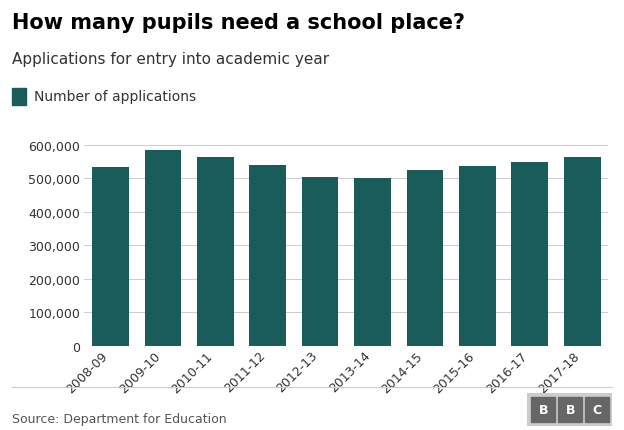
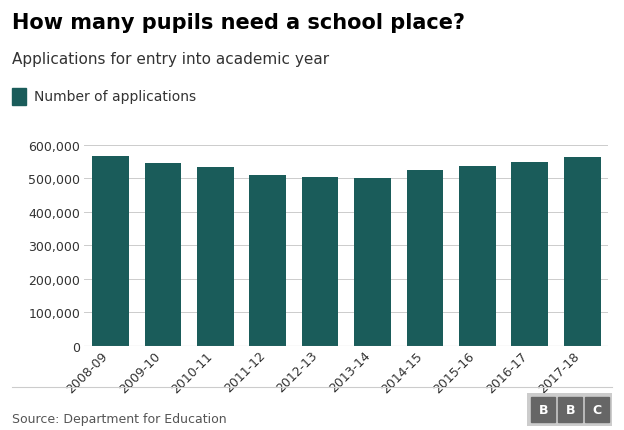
2008-09: 535,000 -> 567,000
2009-10: 585,000 -> 546,000
2010-11: 565,000 -> 533,000
2011-12: 540,000 -> 511,000
